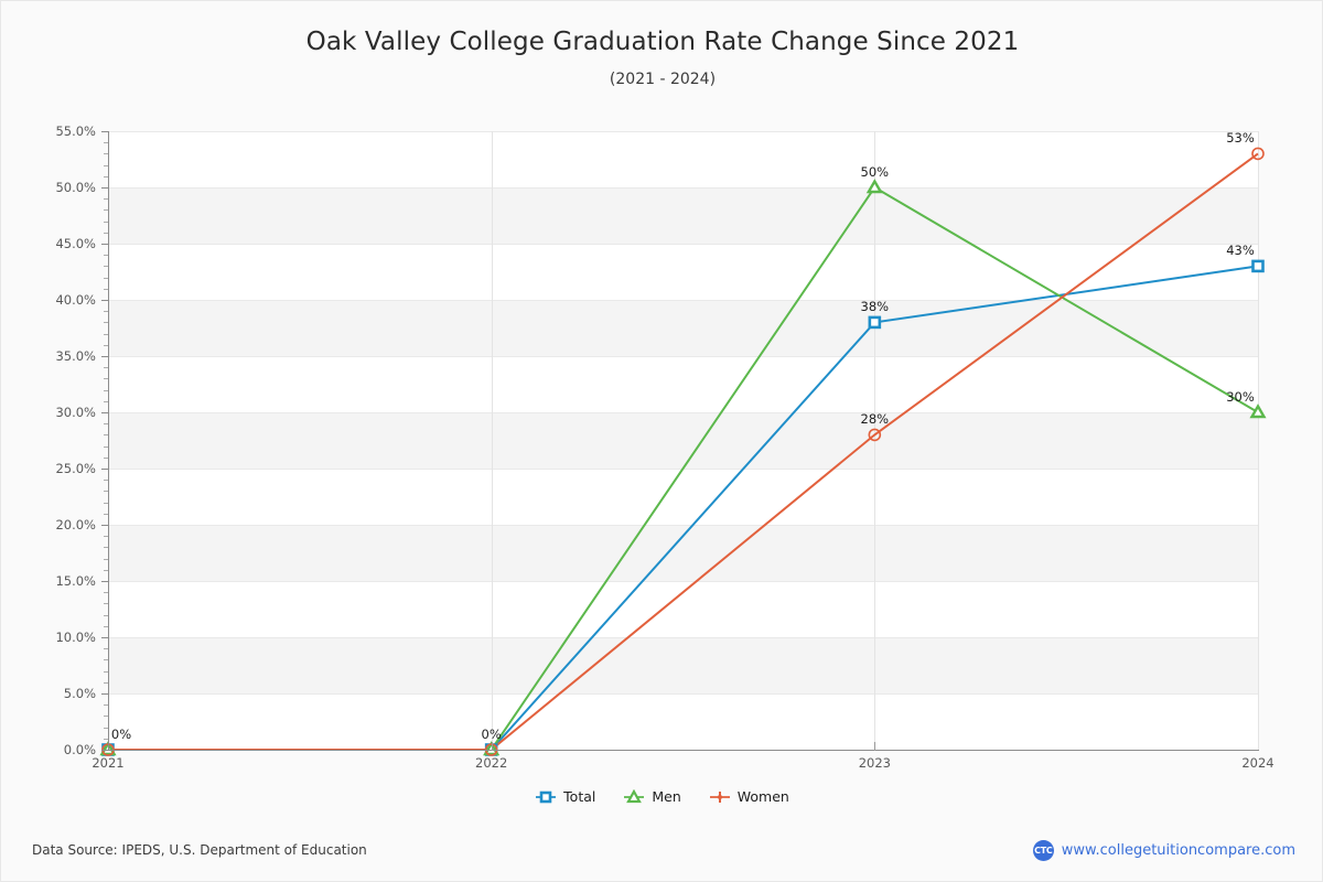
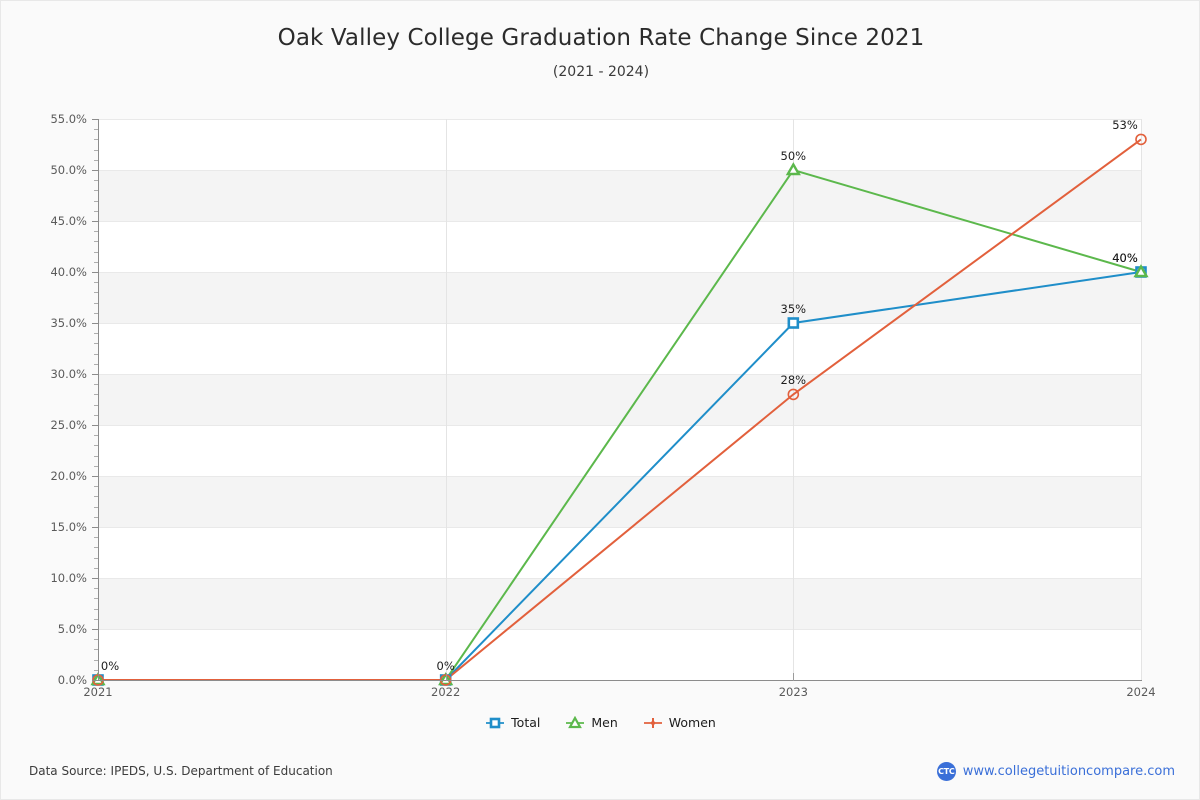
Total/2023: 38% -> 35%
Total/2024: 43% -> 40%
Men/2024: 30% -> 40%
